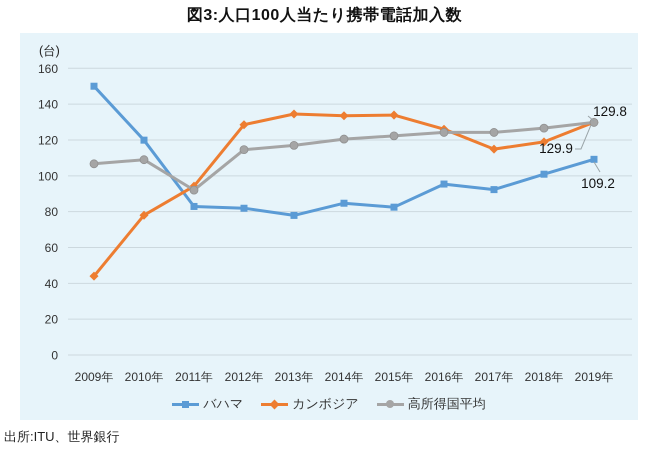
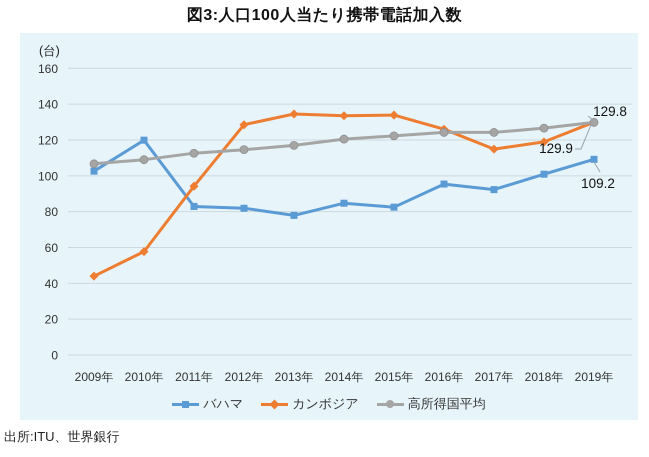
バハマ/2009年: 150 -> 103
カンボジア/2010年: 78 -> 58
高所得国平均/2011年: 92 -> 113
